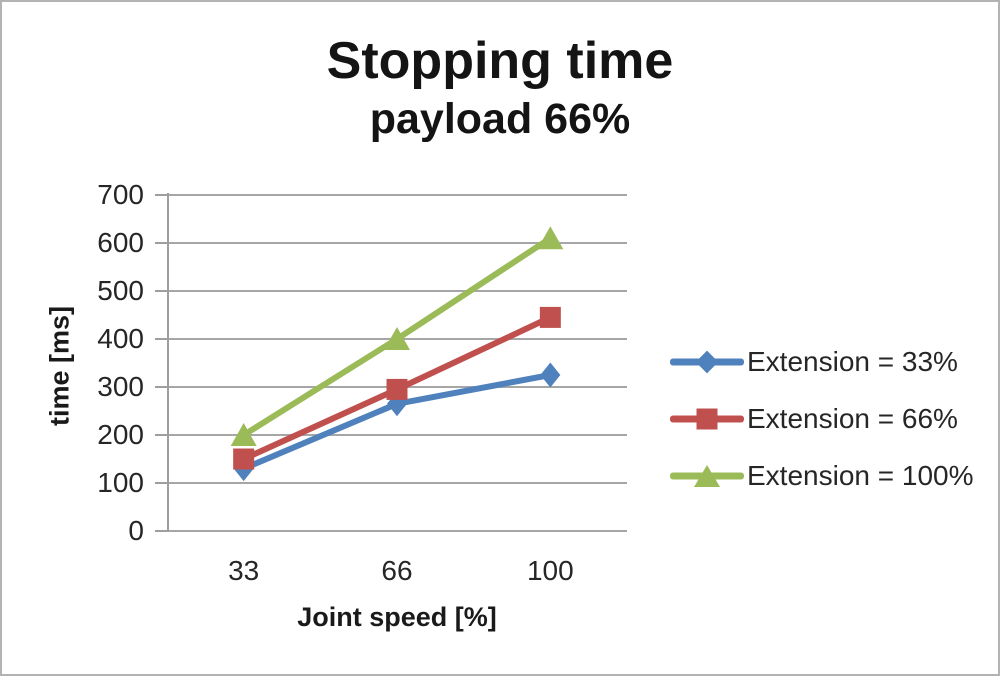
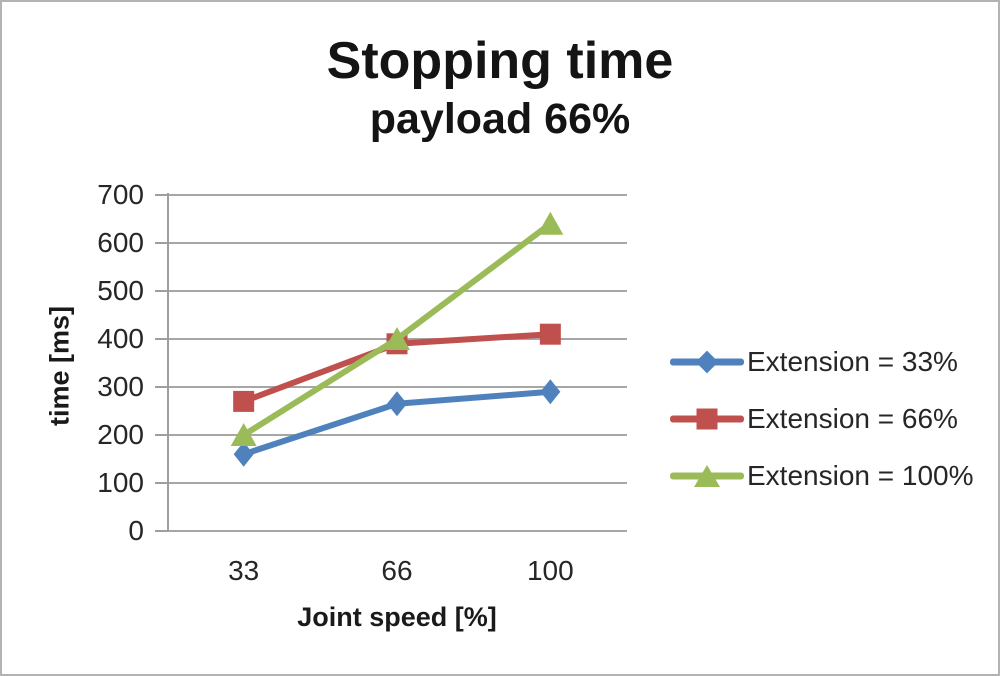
Extension = 33%/33: 130 -> 160
Extension = 66%/33: 150 -> 270
Extension = 66%/66: 300 -> 390
Extension = 33%/100: 320 -> 290
Extension = 66%/100: 440 -> 410
Extension = 100%/100: 610 -> 640
